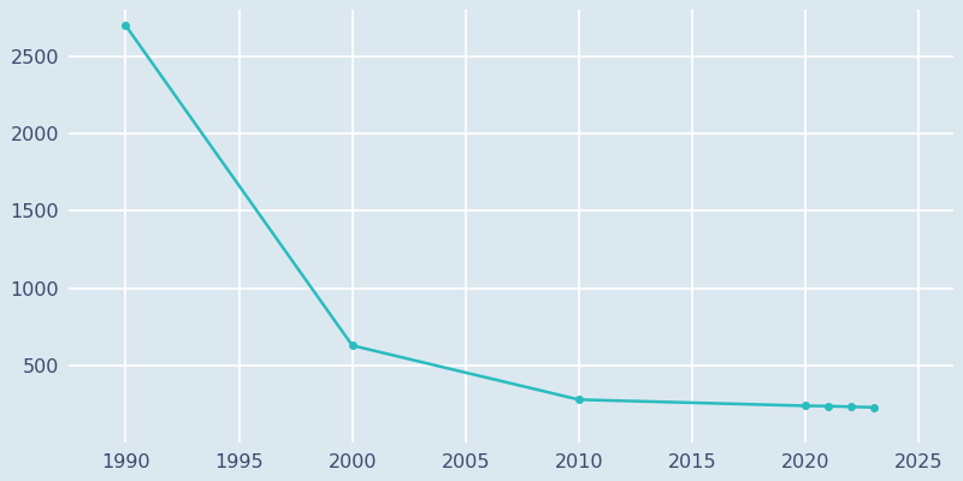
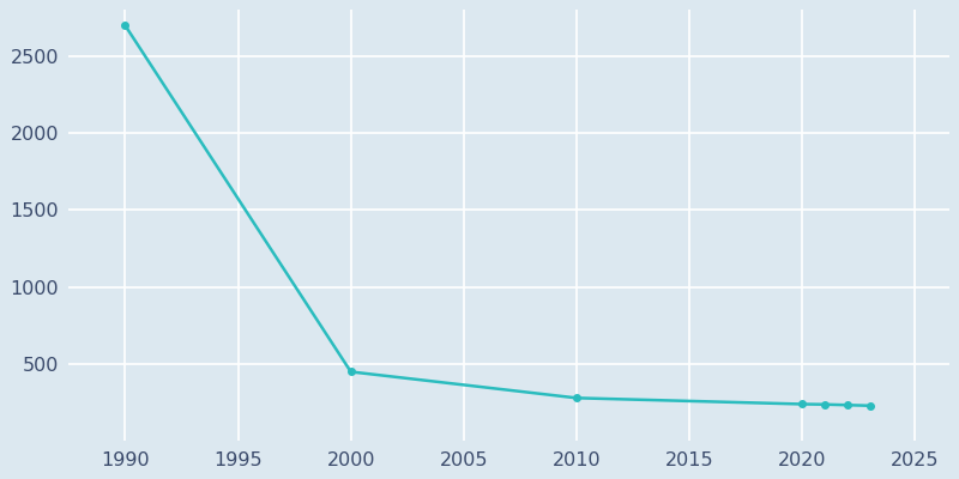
2000: 630 -> 450
